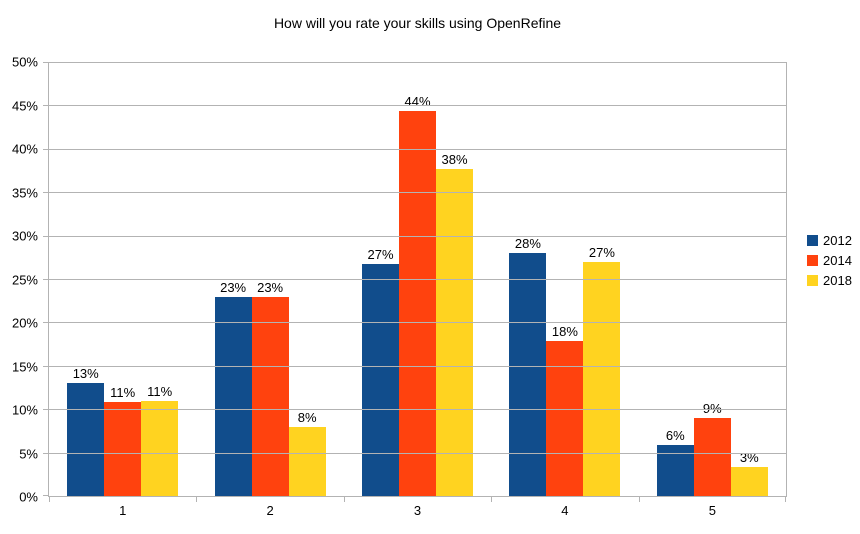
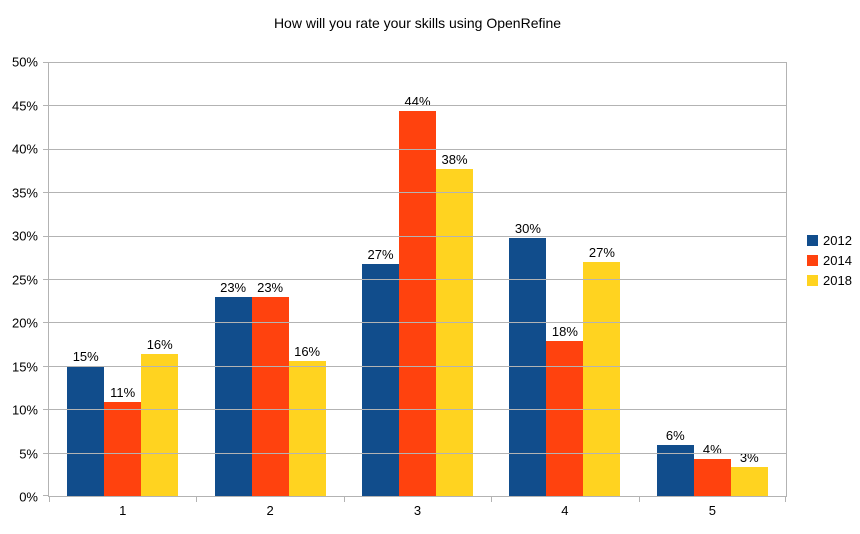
2012/1: 13% -> 15%
2018/1: 11% -> 16%
2018/2: 8% -> 16%
2012/4: 28% -> 30%
2014/5: 9% -> 4%
